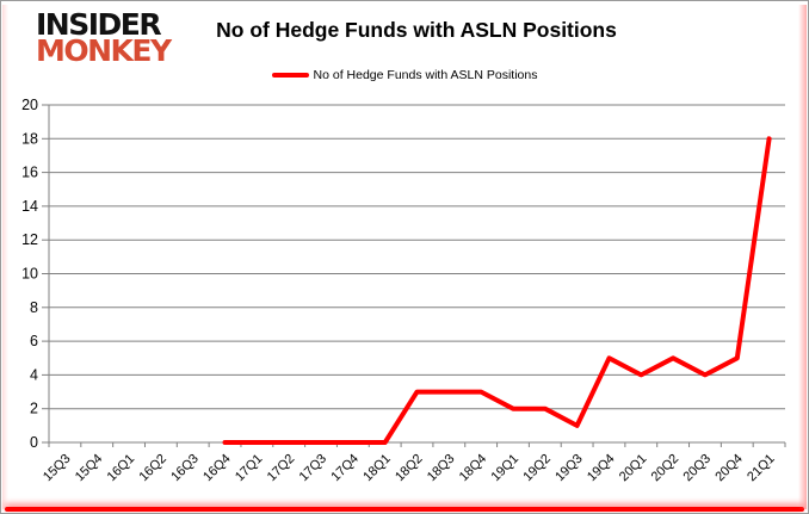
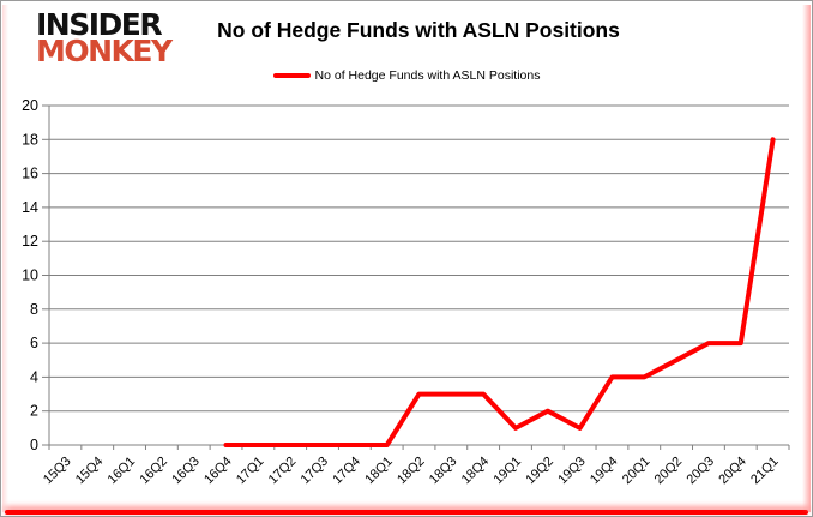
19Q1: 2 -> 1
19Q4: 5 -> 4
20Q3: 4 -> 6
20Q4: 5 -> 6
